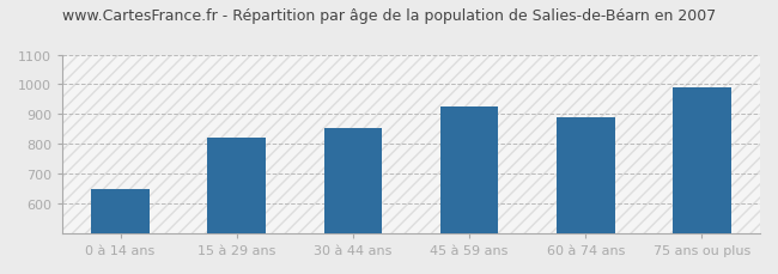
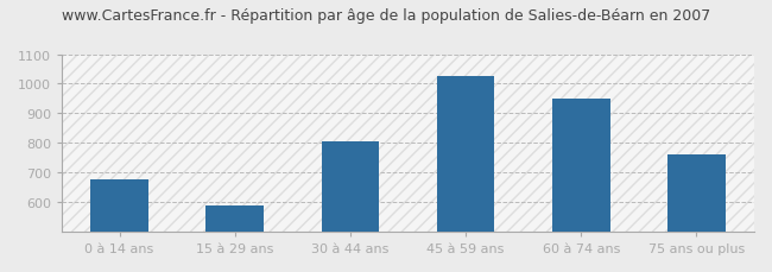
0 à 14 ans: 650 -> 675
15 à 29 ans: 820 -> 590
30 à 44 ans: 855 -> 805
45 à 59 ans: 925 -> 1025
60 à 74 ans: 890 -> 950
75 ans ou plus: 990 -> 762
